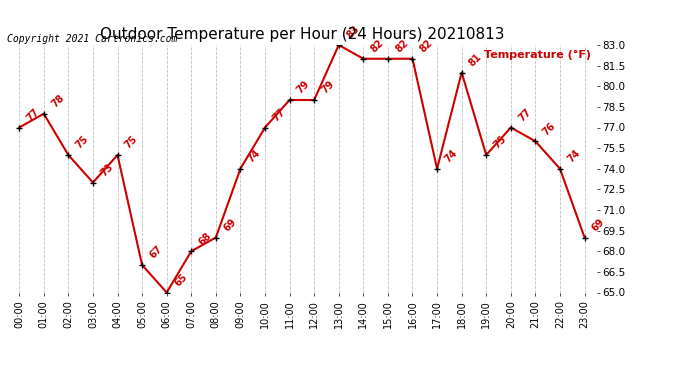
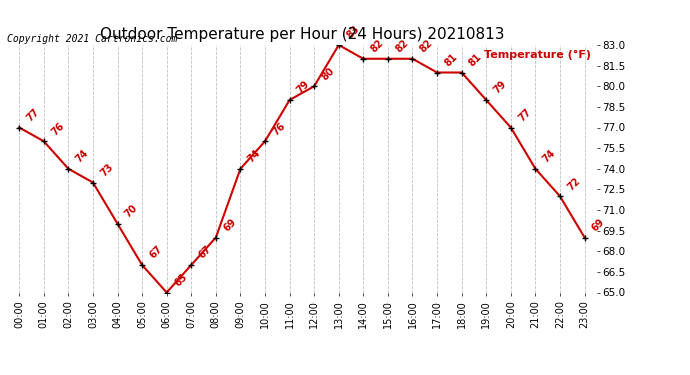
01:00: 78 -> 76
02:00: 75 -> 74
04:00: 75 -> 70
07:00: 68 -> 67
10:00: 77 -> 76
12:00: 79 -> 80
17:00: 74 -> 81
19:00: 75 -> 79
21:00: 76 -> 74
22:00: 74 -> 72
